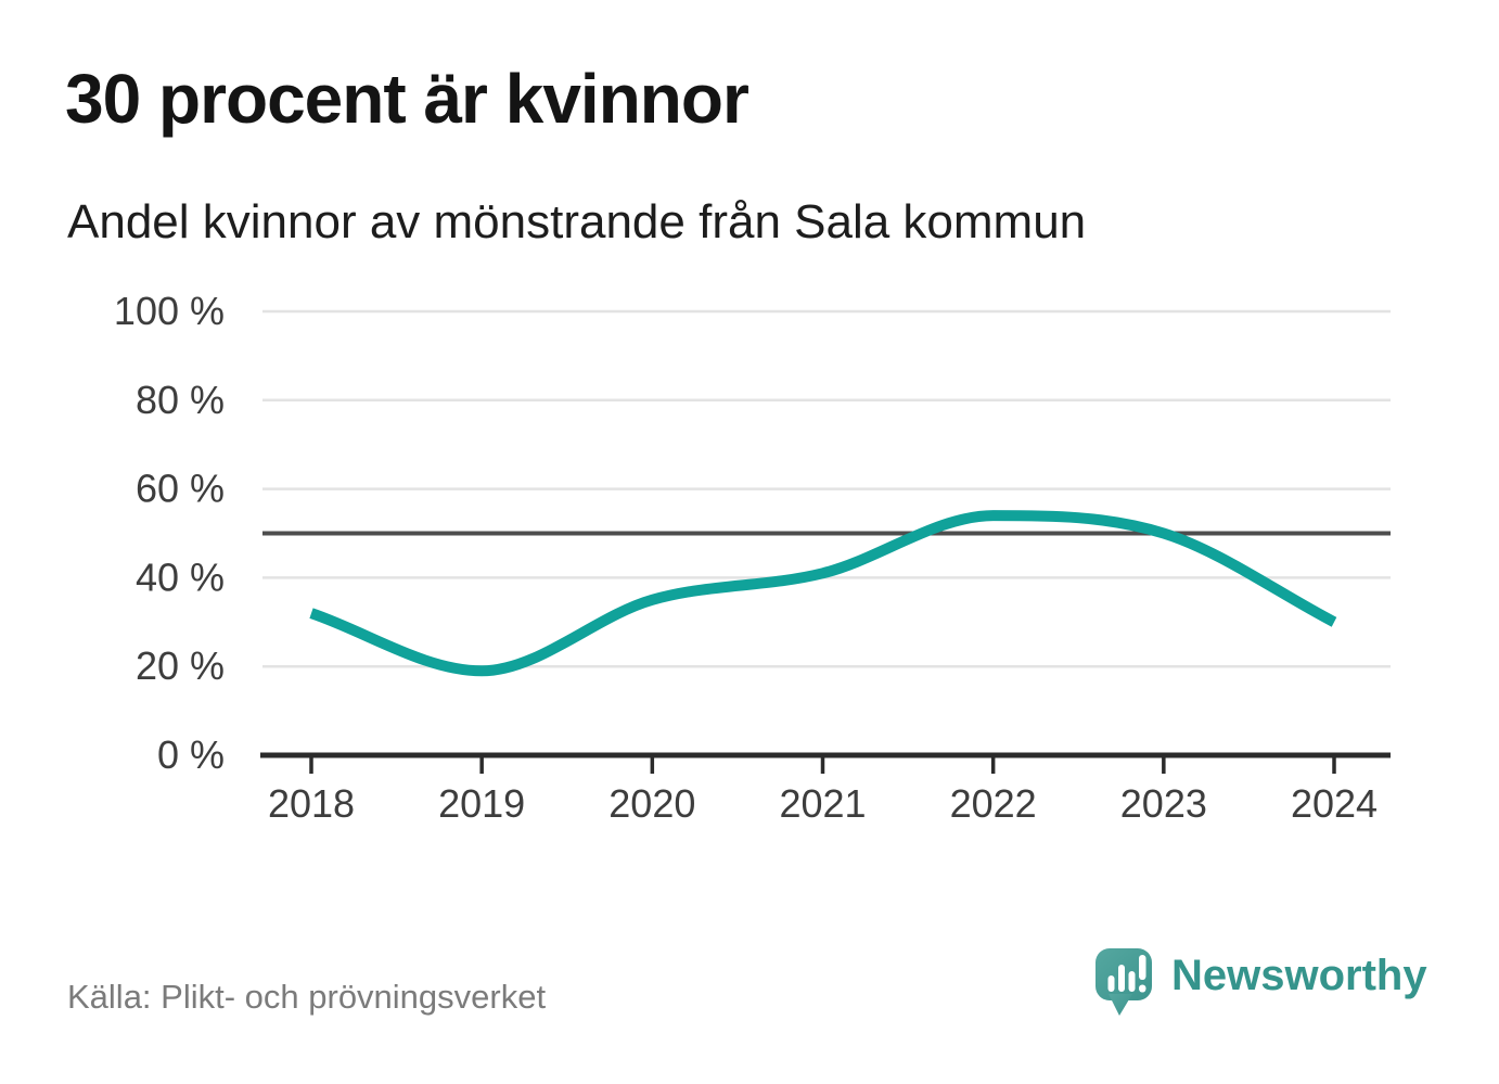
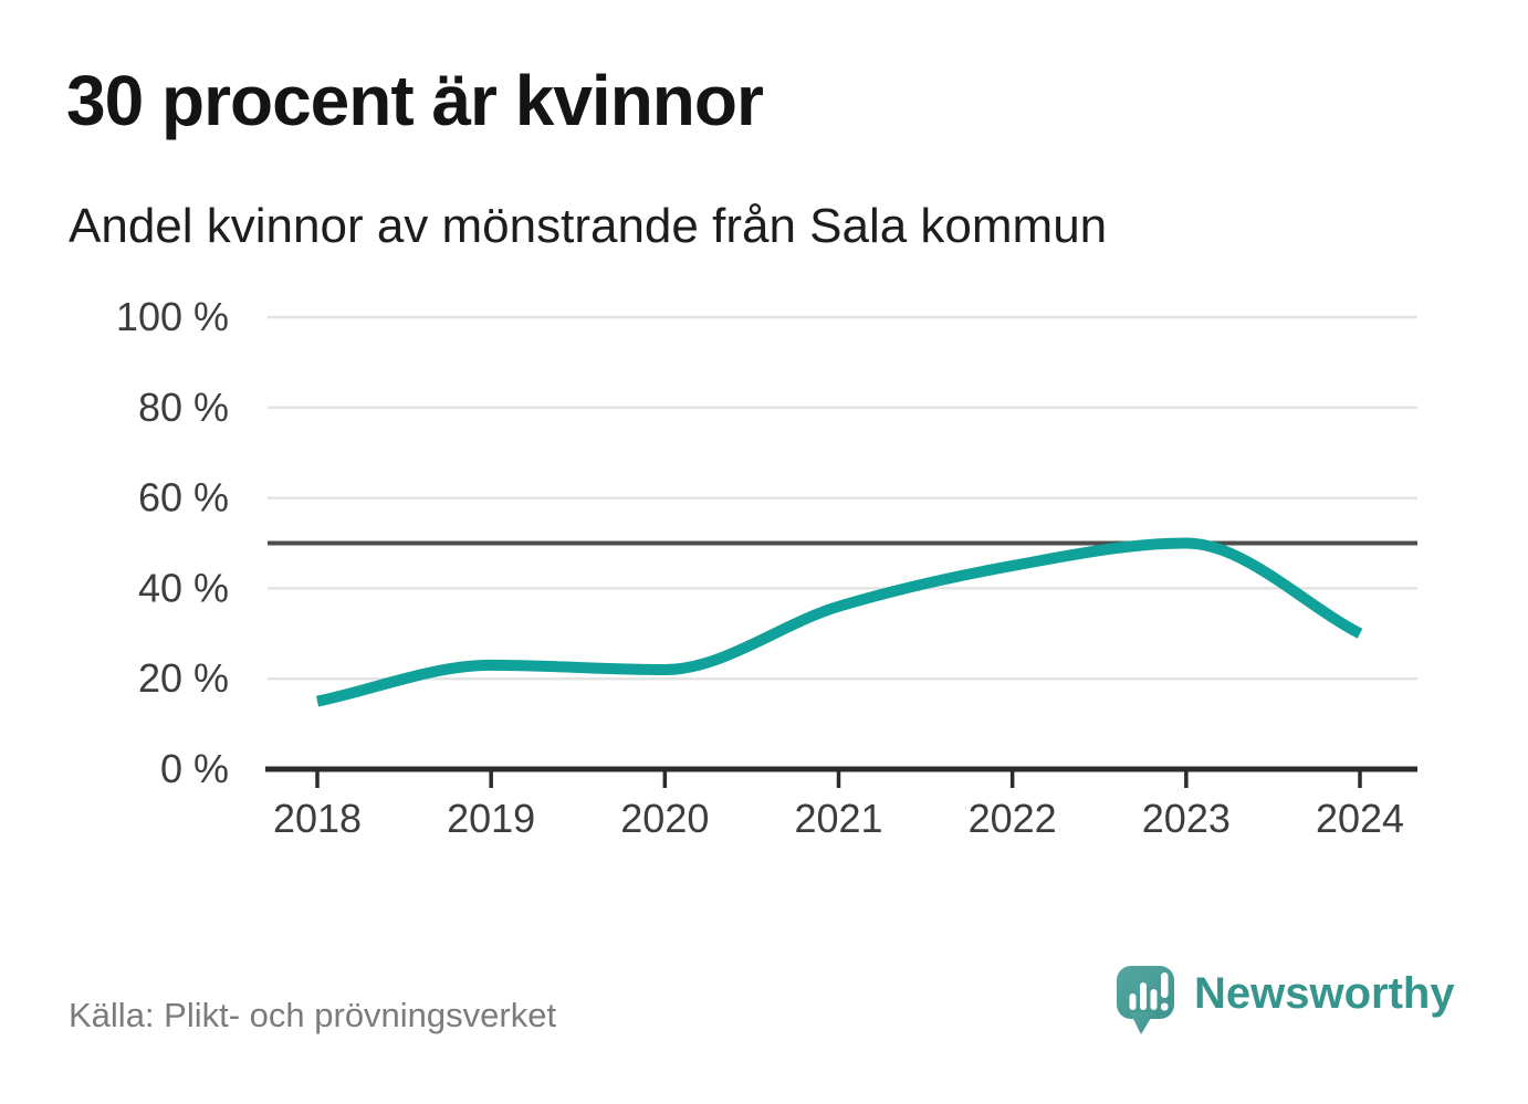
2018: 32% -> 15%
2019: 19% -> 23%
2020: 35% -> 22%
2021: 41% -> 36%
2022: 54% -> 45%
